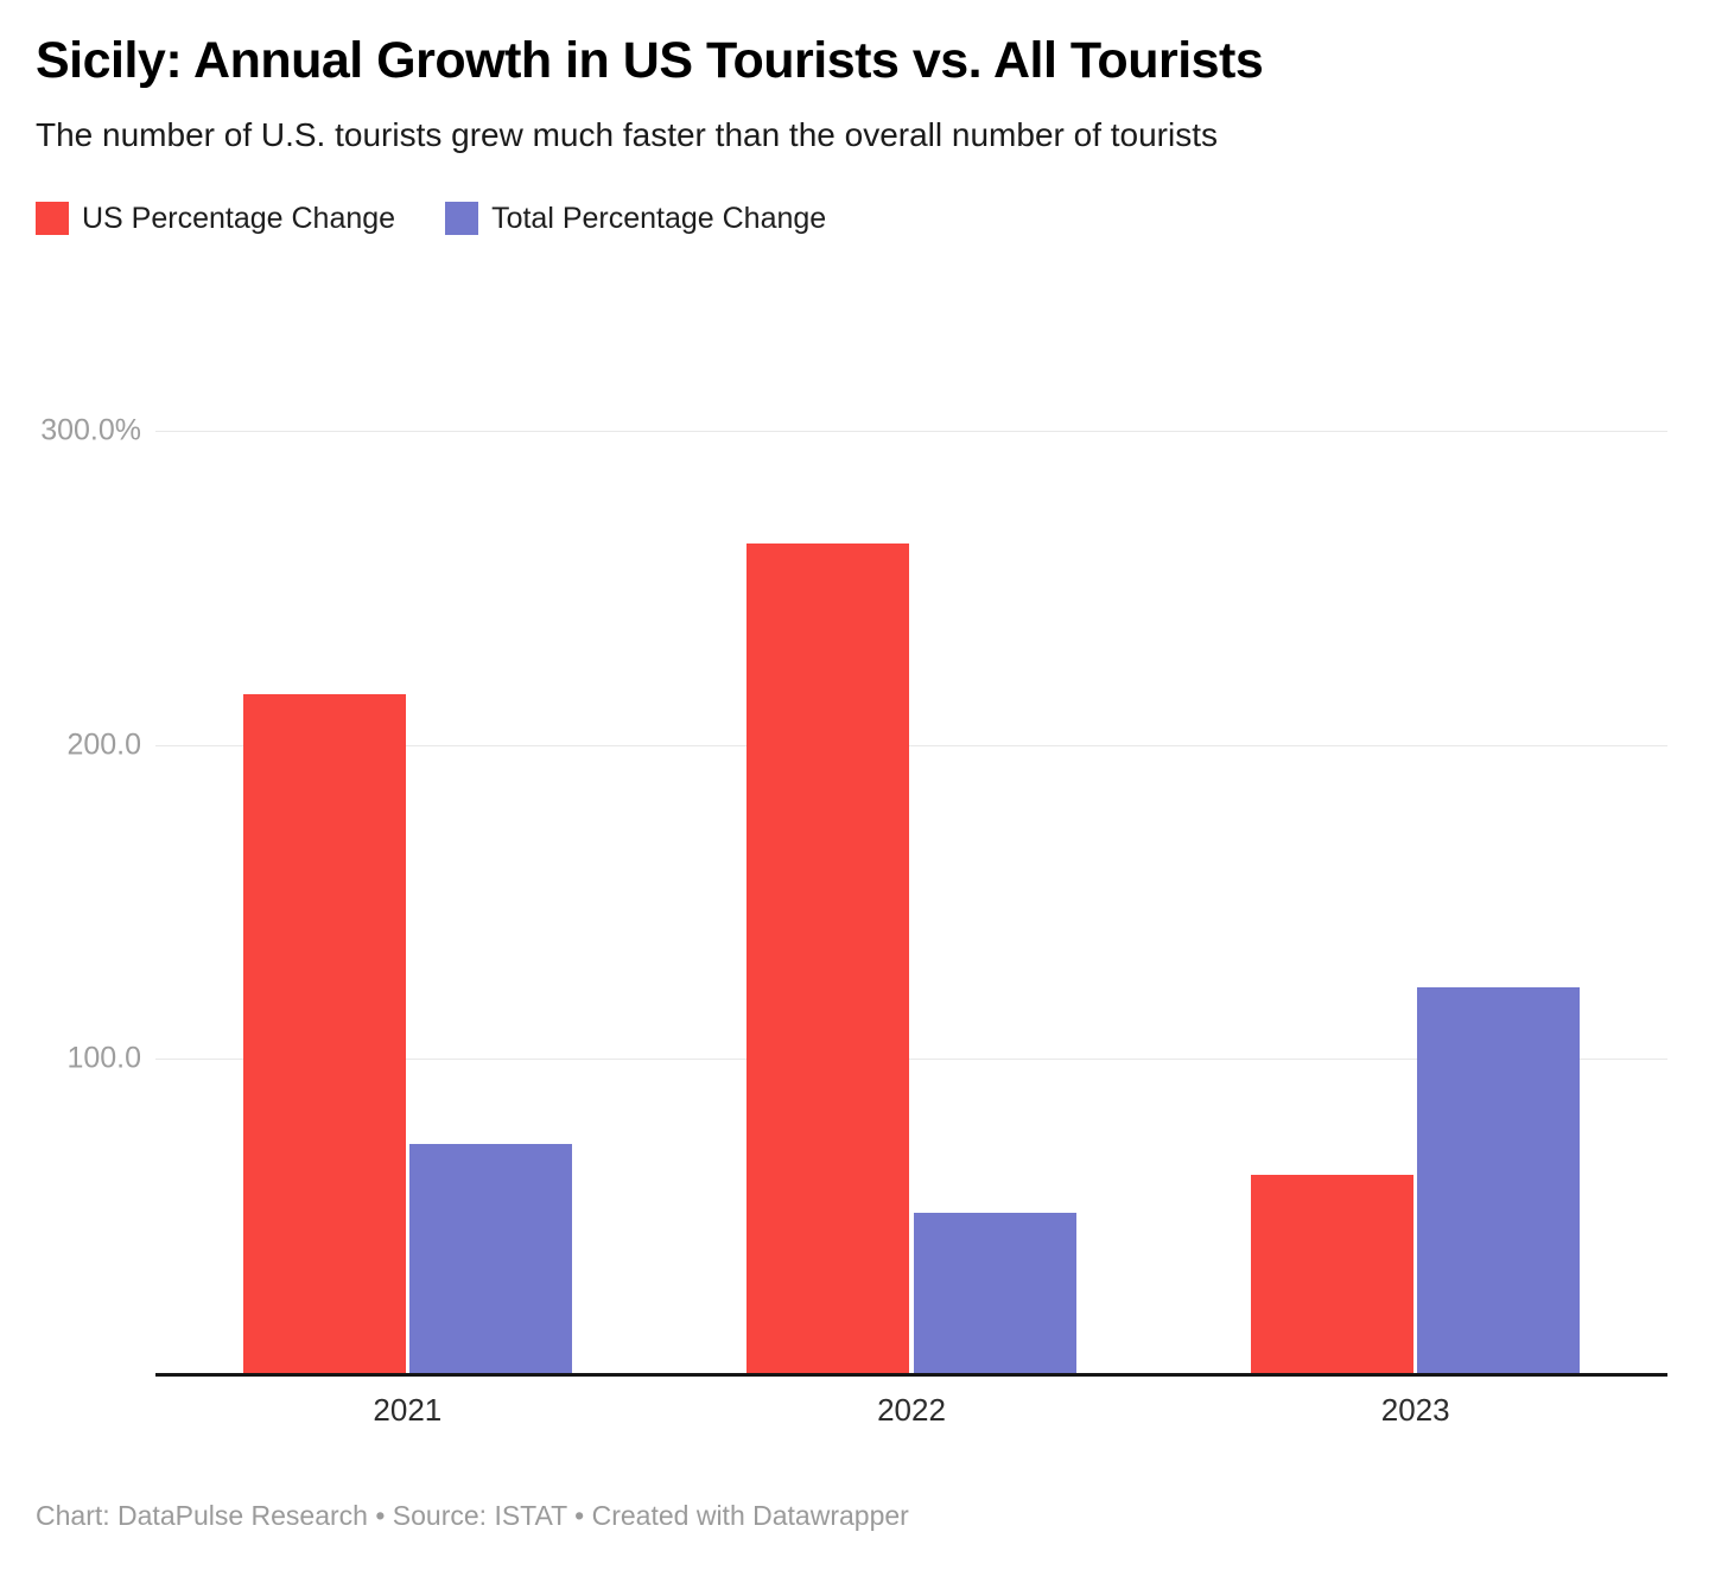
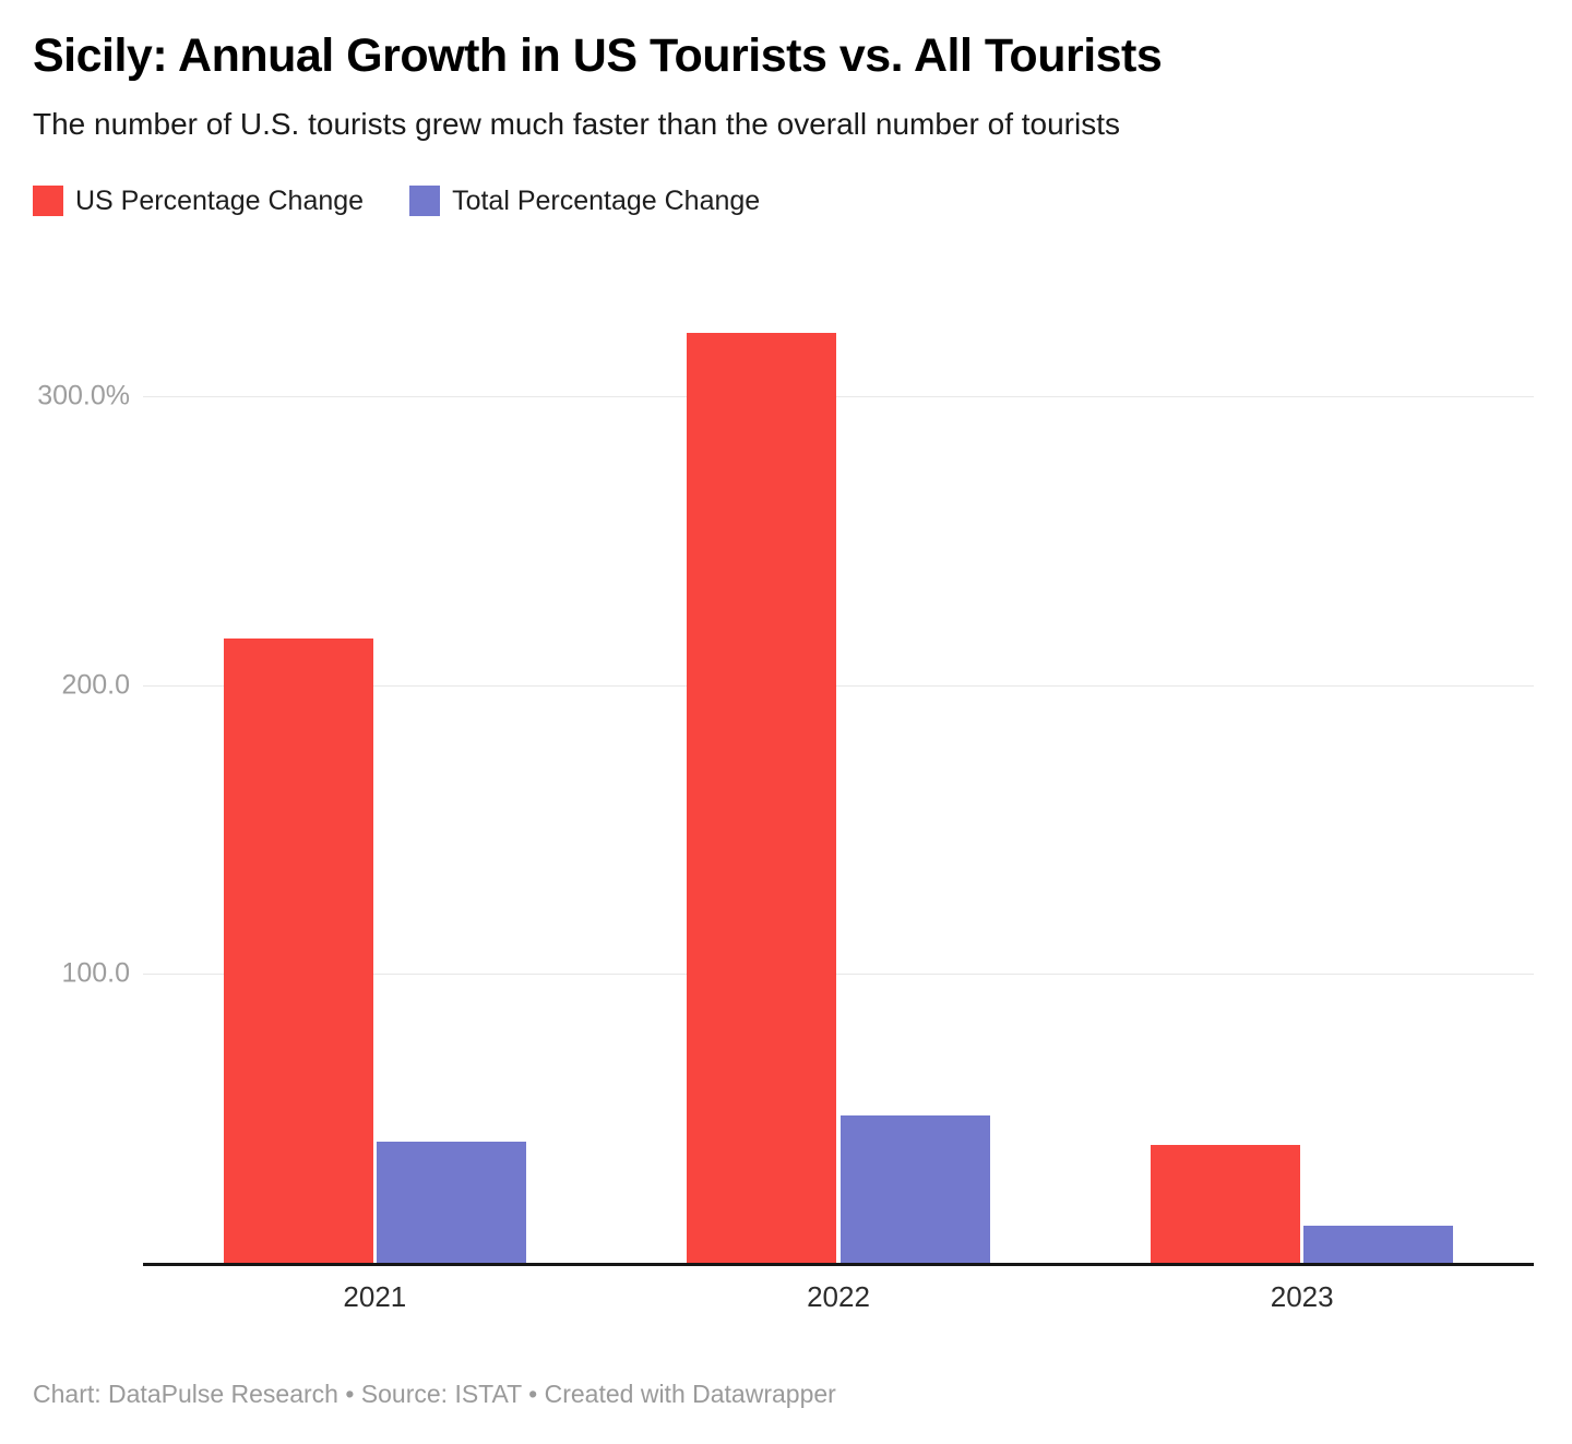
Total Percentage Change/2021: 73% -> 42%
US Percentage Change/2022: 264% -> 322%
US Percentage Change/2023: 63% -> 41%
Total Percentage Change/2023: 123% -> 13%
